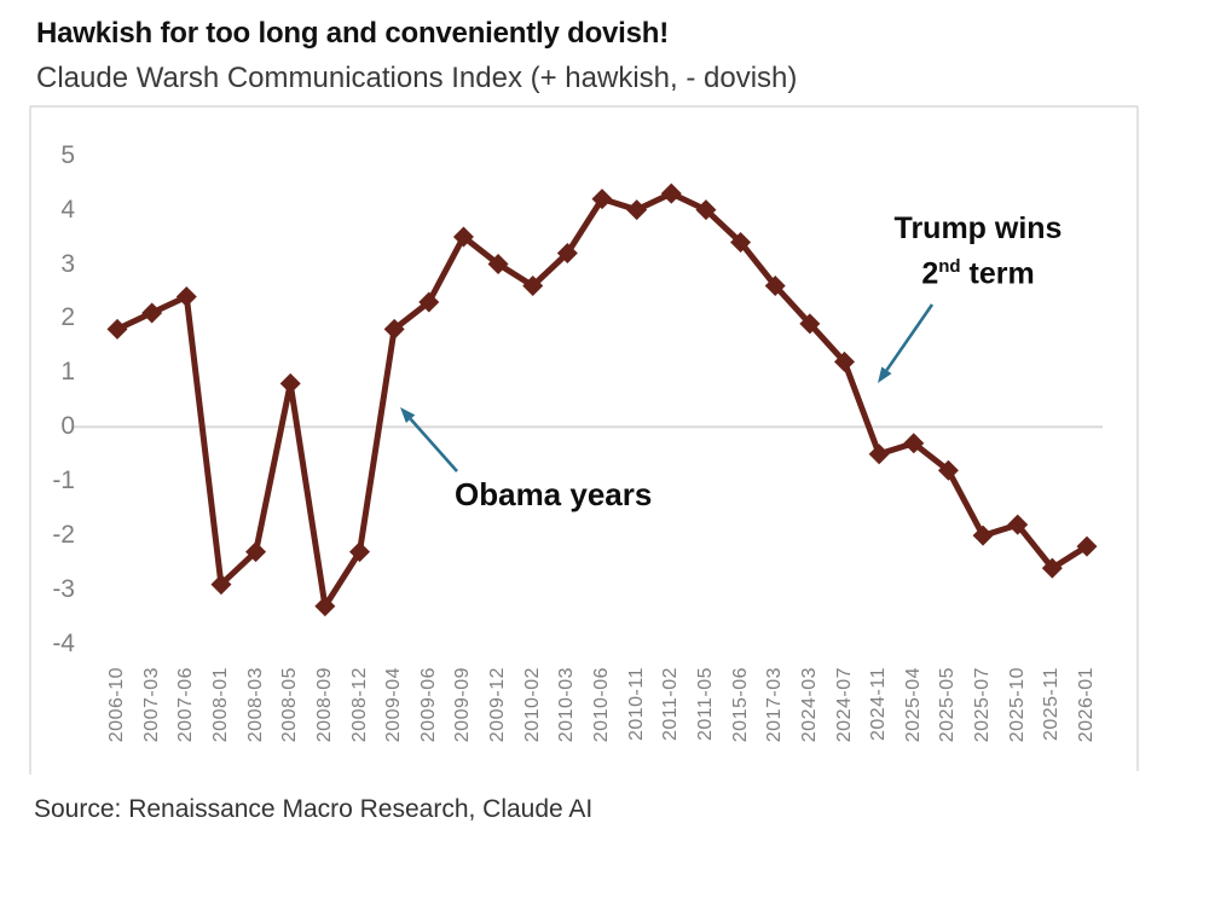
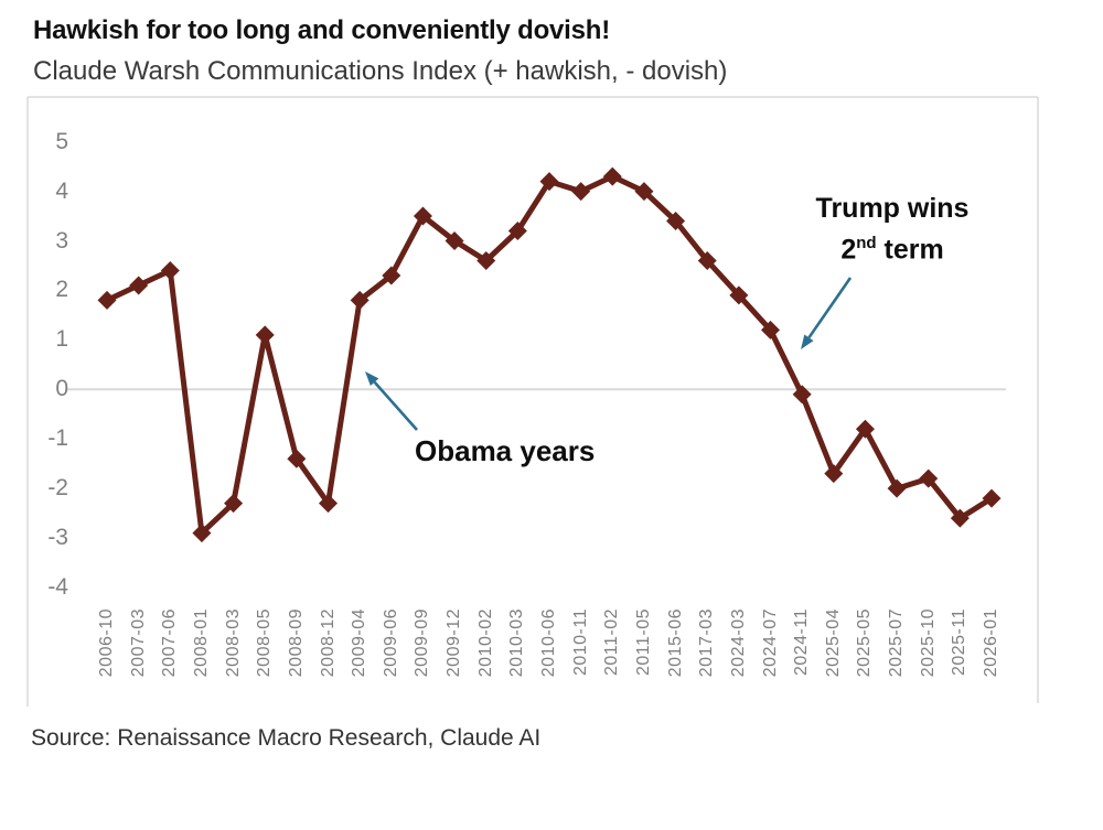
2008-05: 0.8 -> 1.1
2008-09: -3.3 -> -1.4
2024-11: -0.5 -> -0.1
2025-04: -0.3 -> -1.7
